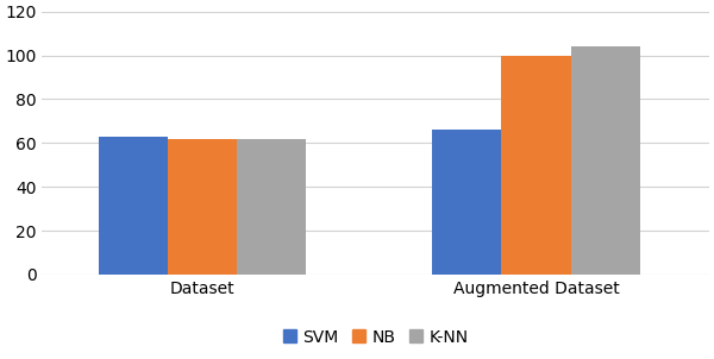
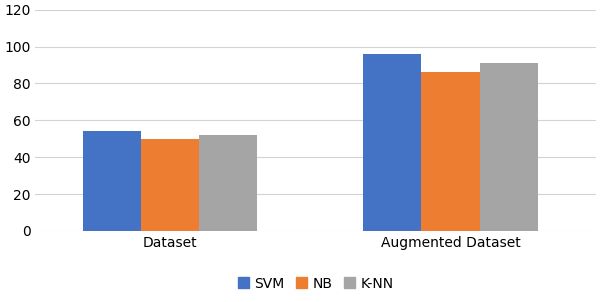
SVM/Dataset: 63 -> 54
NB/Dataset: 62 -> 50
K-NN/Dataset: 62 -> 52
SVM/Augmented Dataset: 66 -> 96
NB/Augmented Dataset: 100 -> 86
K-NN/Augmented Dataset: 104 -> 91
